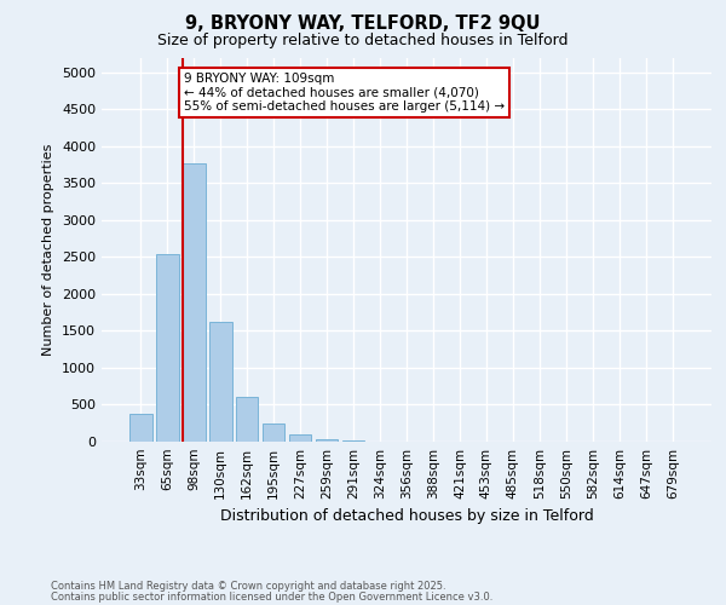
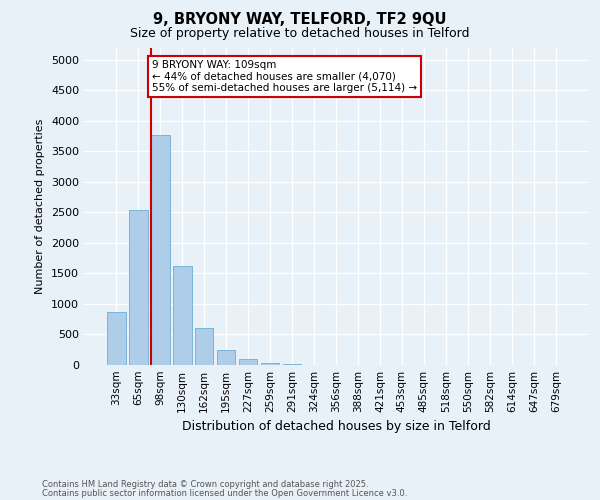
33sqm: 370 -> 860
